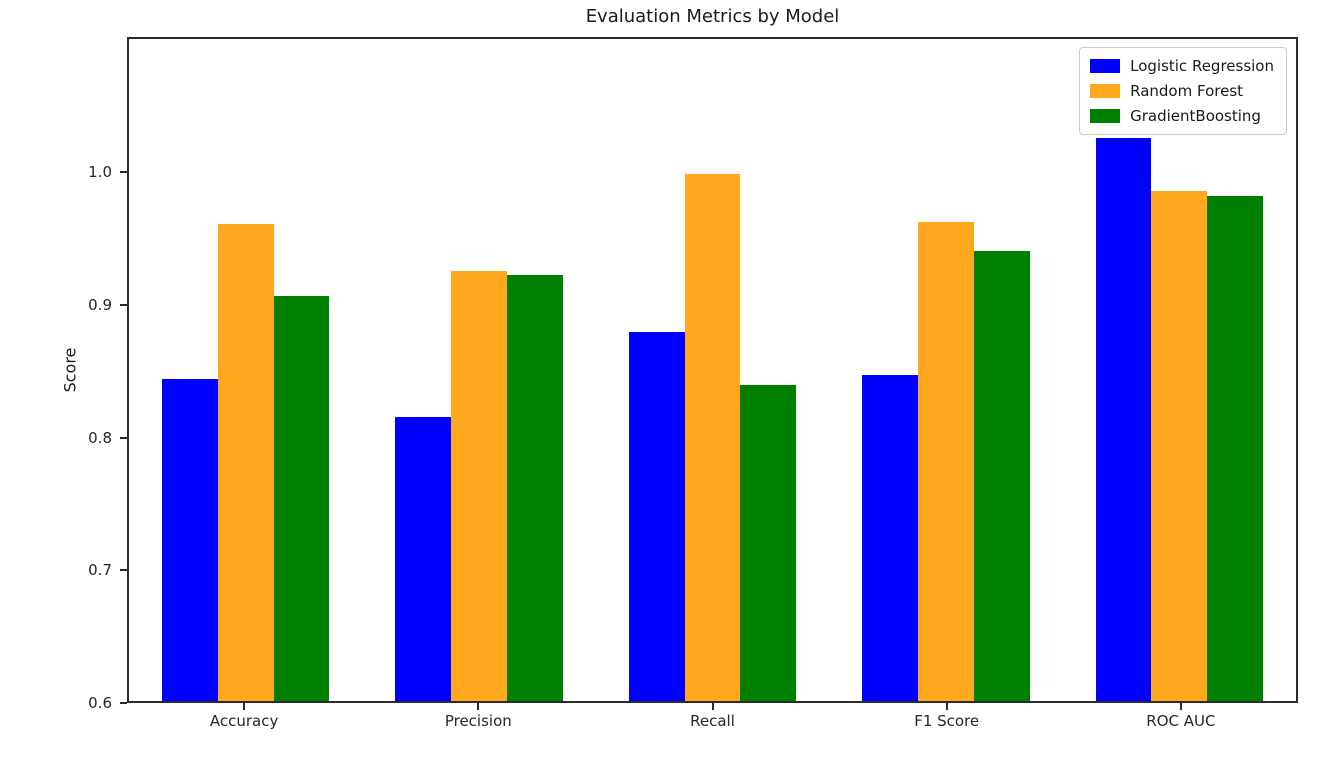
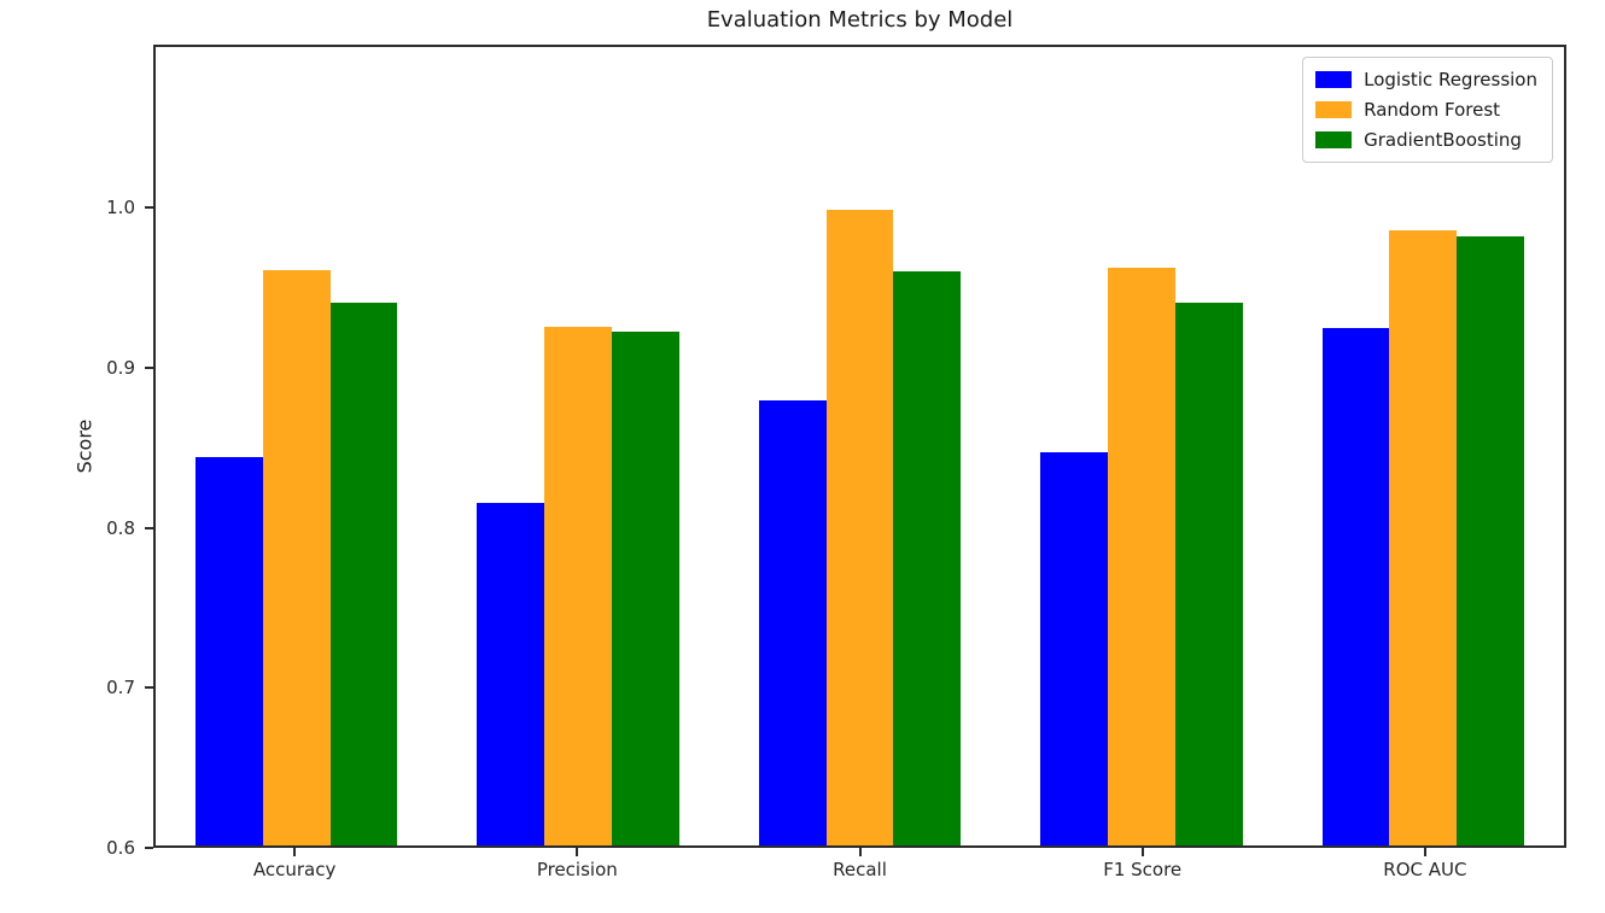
GradientBoosting/Accuracy: 0.907 -> 0.941
GradientBoosting/Recall: 0.840 -> 0.961
Logistic Regression/ROC AUC: 1.027 -> 0.925
